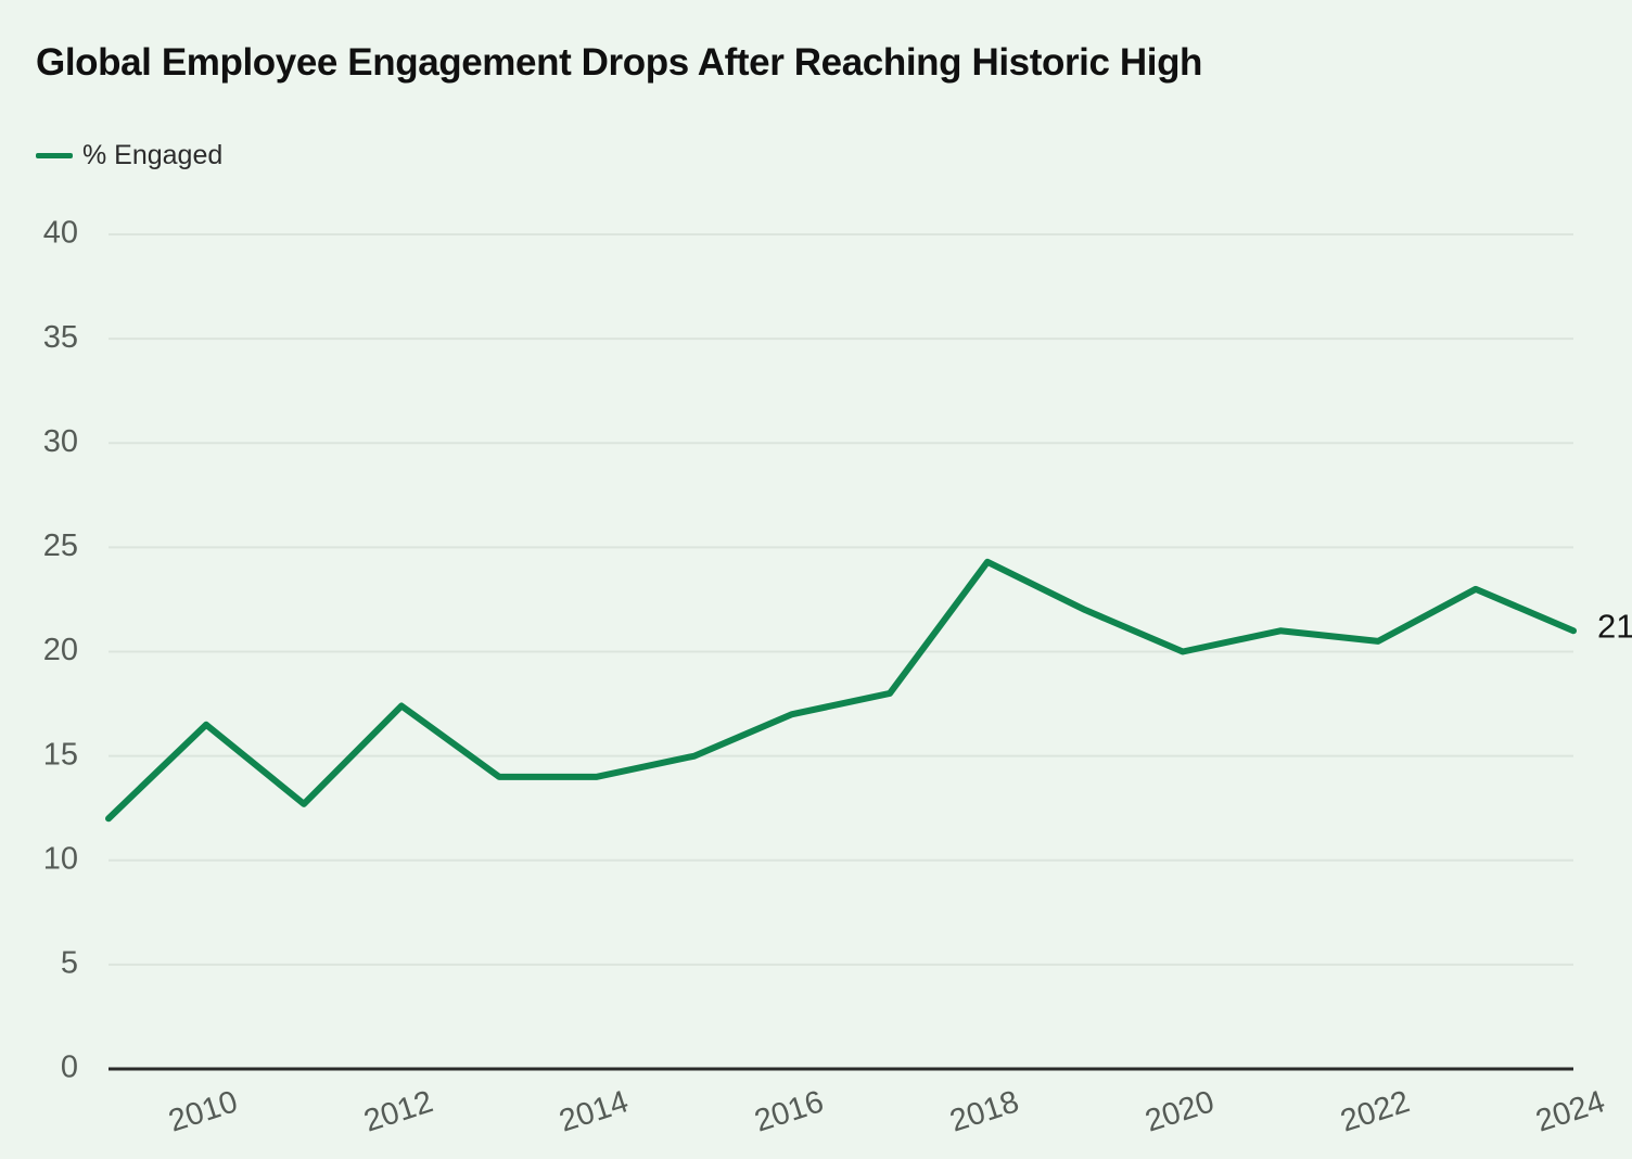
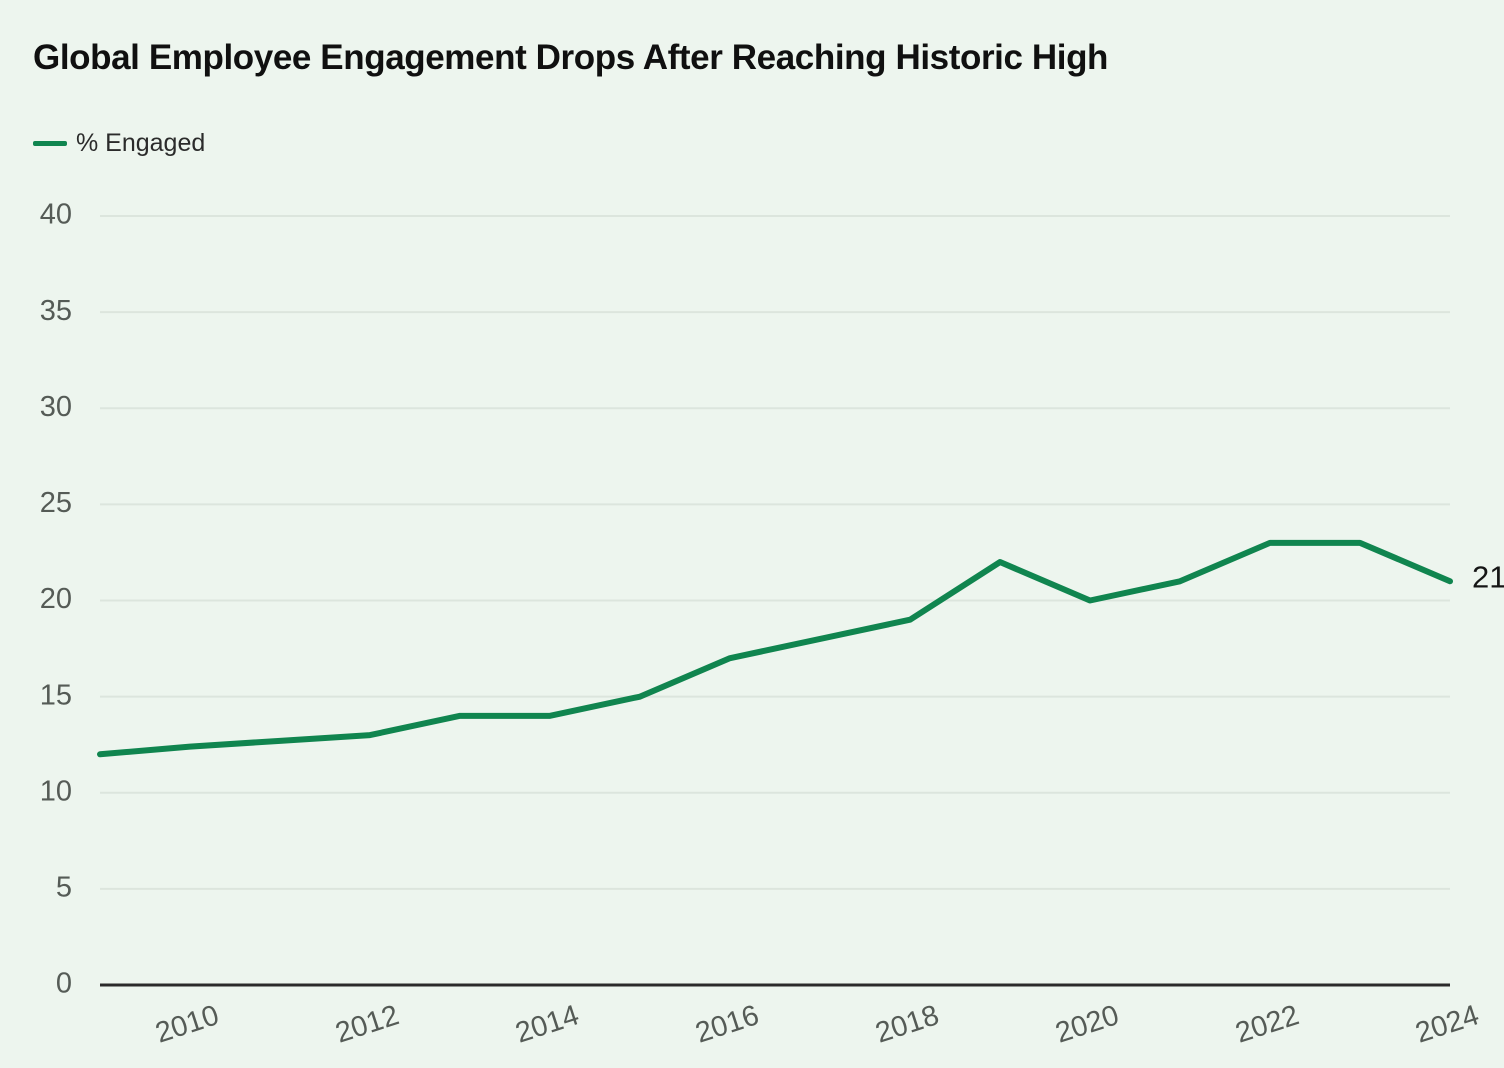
2010: 16.5 -> 12.4
2012: 17.4 -> 13.0
2018: 24.3 -> 19.0
2022: 20.5 -> 23.0
